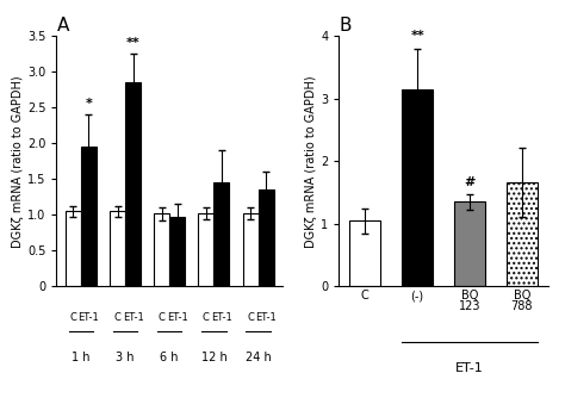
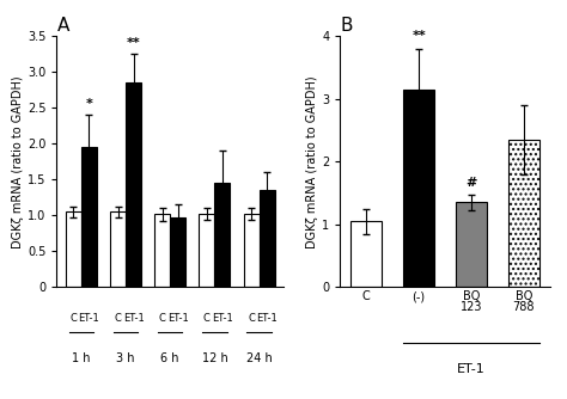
B/BQ 788: 1.66 -> 2.35
